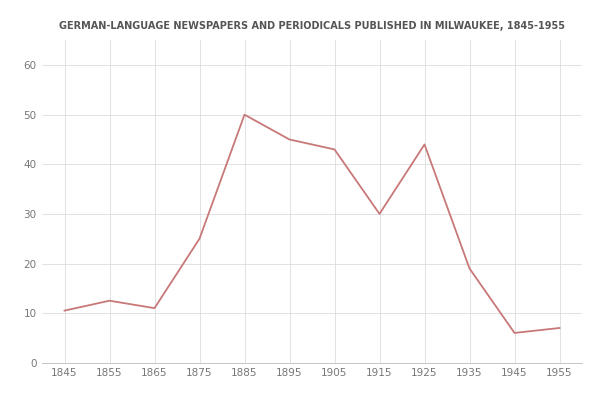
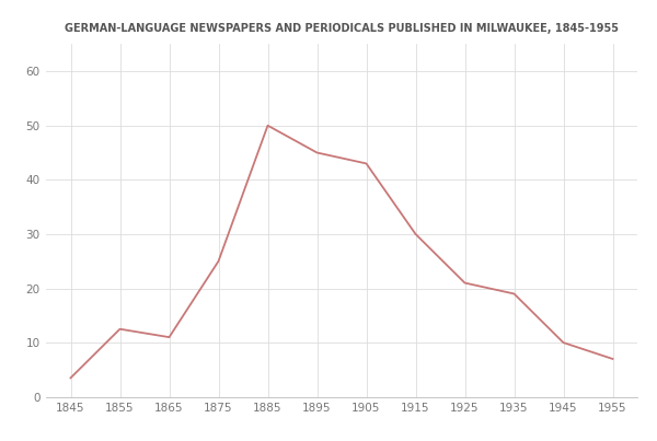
1845: 10.5 -> 3.5
1925: 44.0 -> 21.0
1945: 6.0 -> 10.0
